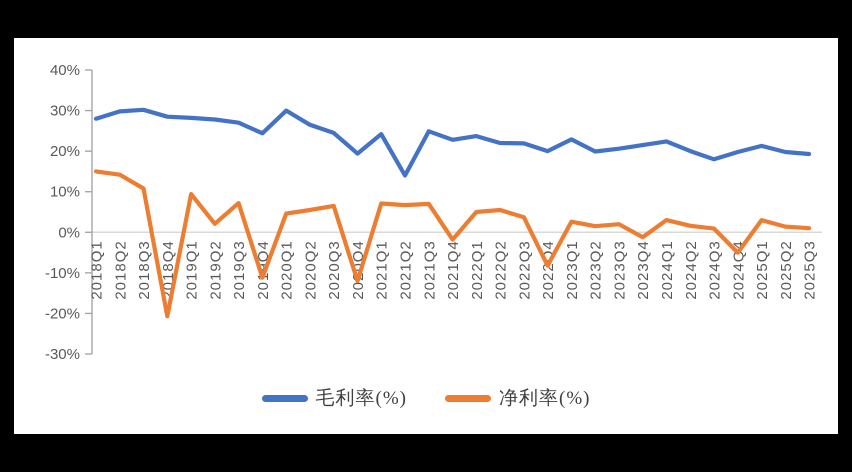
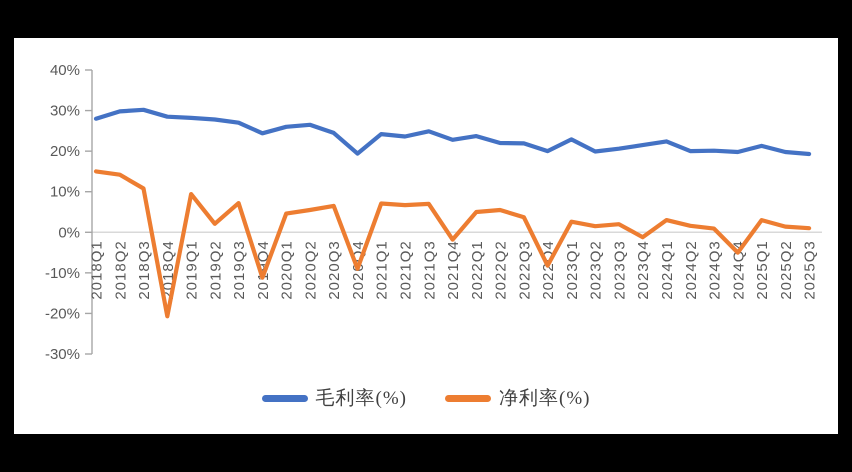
毛利率(%)/2020Q1: 30% -> 26%
净利率(%)/2020Q4: -12% -> -9%
毛利率(%)/2021Q2: 14% -> 24%
毛利率(%)/2024Q3: 18% -> 20%
